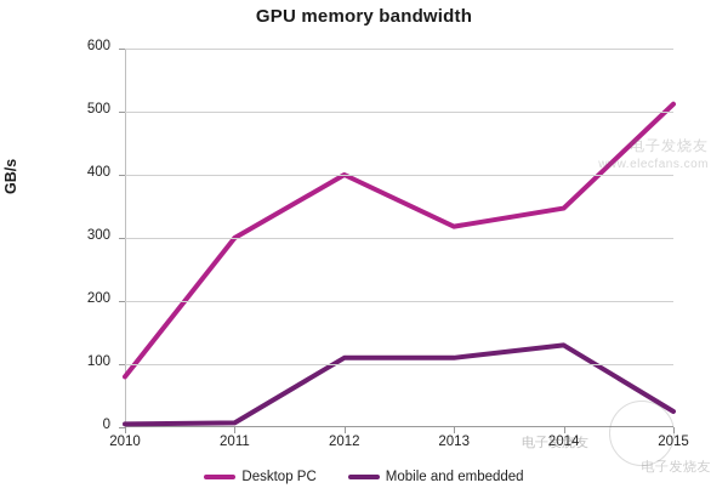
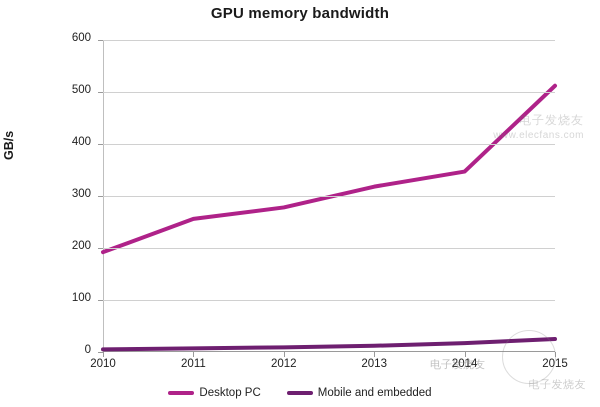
Desktop PC/2010: 80 -> 190
Desktop PC/2011: 300 -> 260
Desktop PC/2012: 400 -> 280
Mobile and embedded/2012: 110 -> 10
Mobile and embedded/2013: 110 -> 10
Mobile and embedded/2014: 130 -> 20
